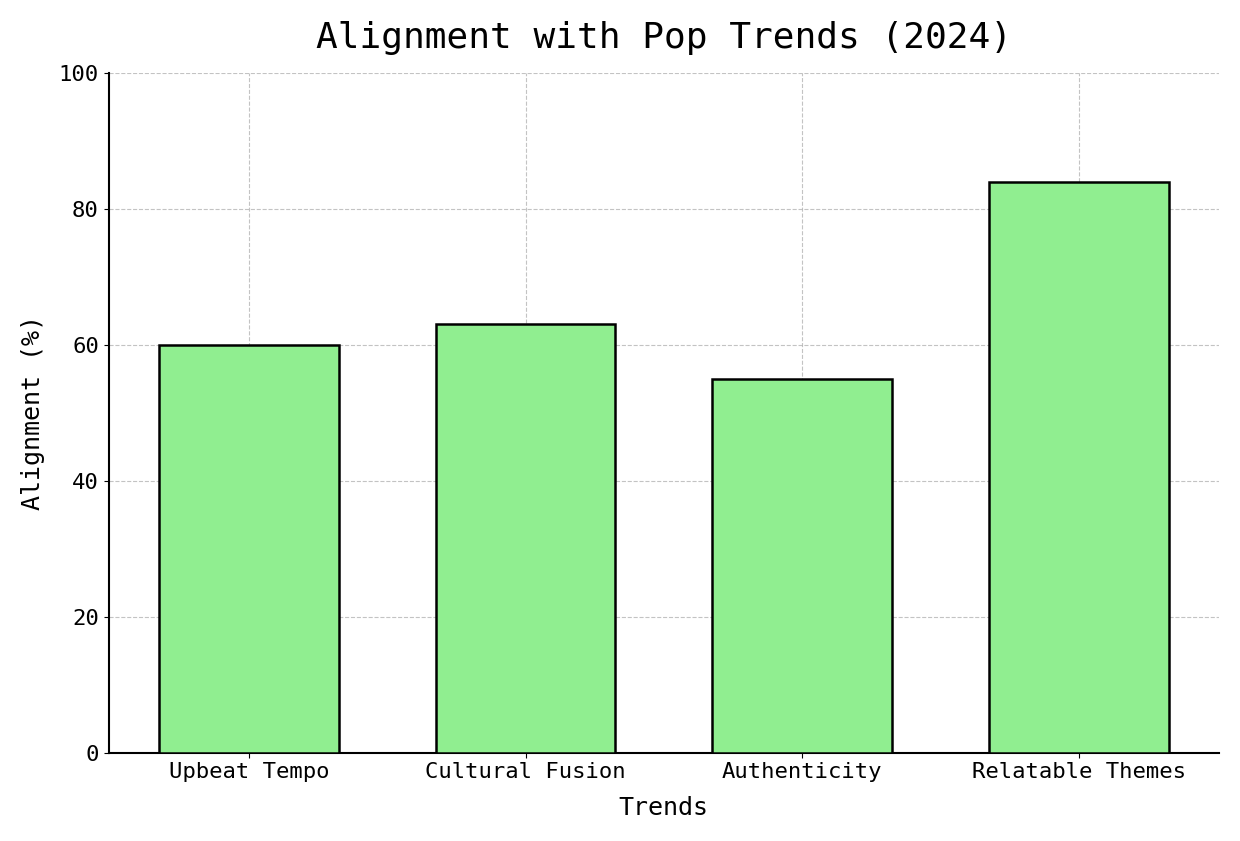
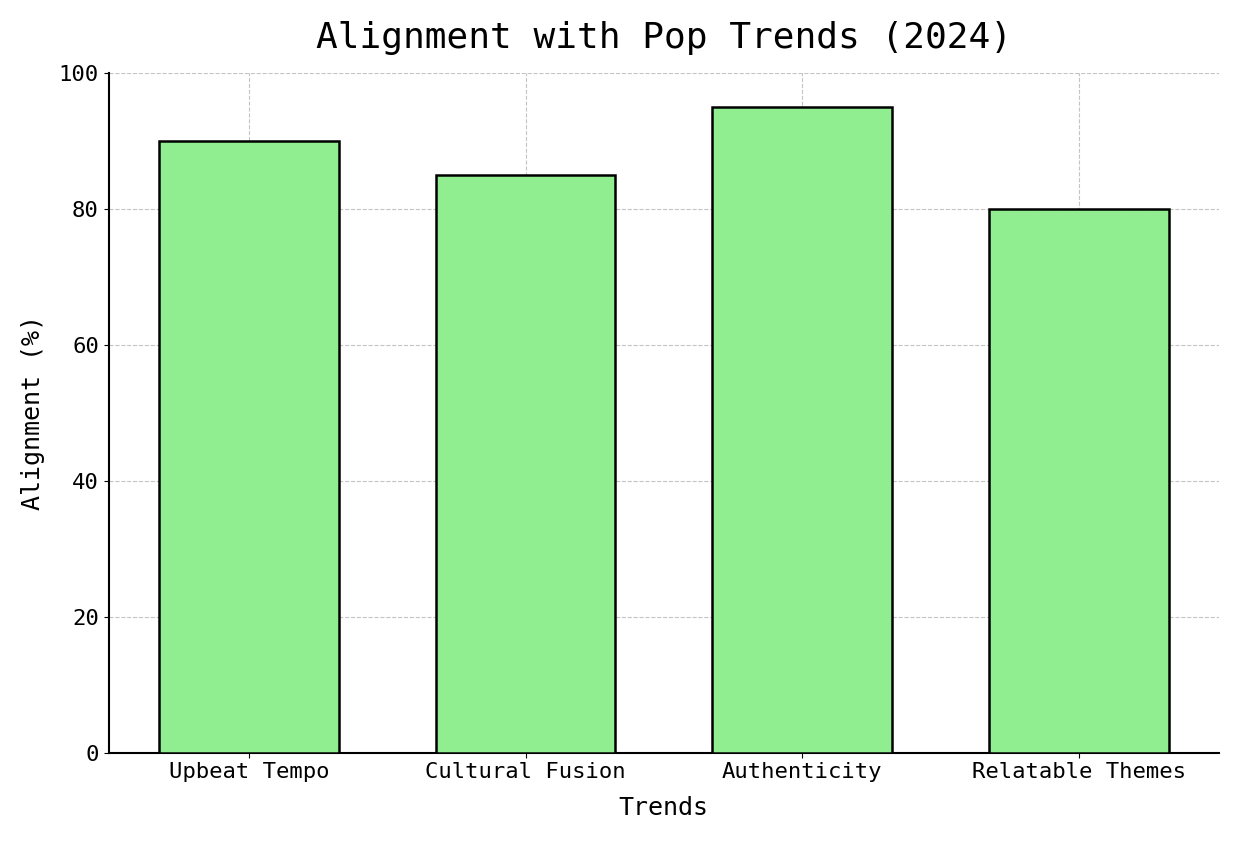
Upbeat Tempo: 60 -> 90
Cultural Fusion: 63 -> 85
Authenticity: 55 -> 95
Relatable Themes: 84 -> 80
